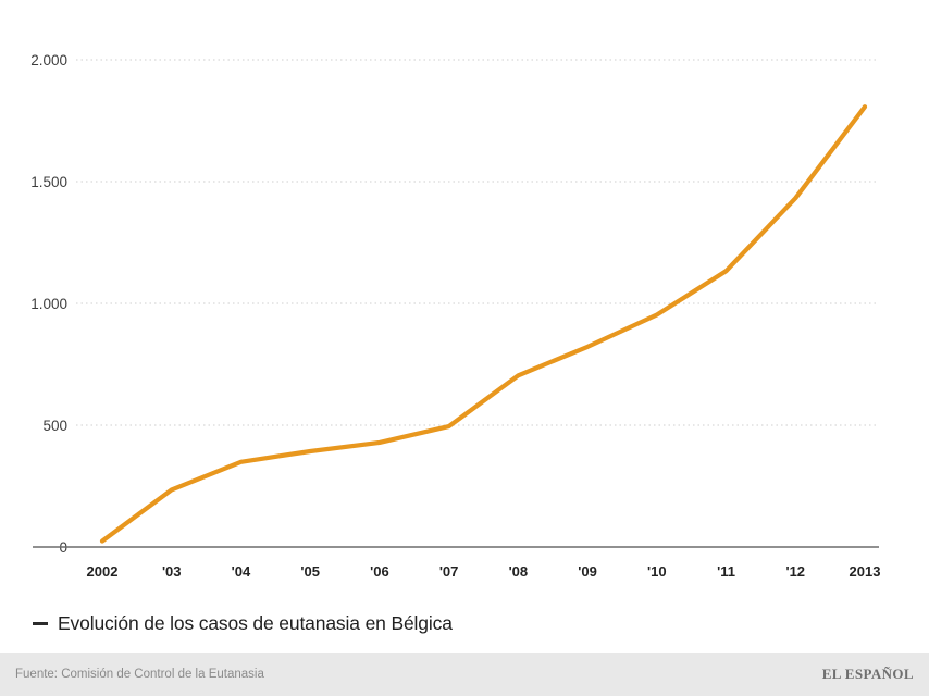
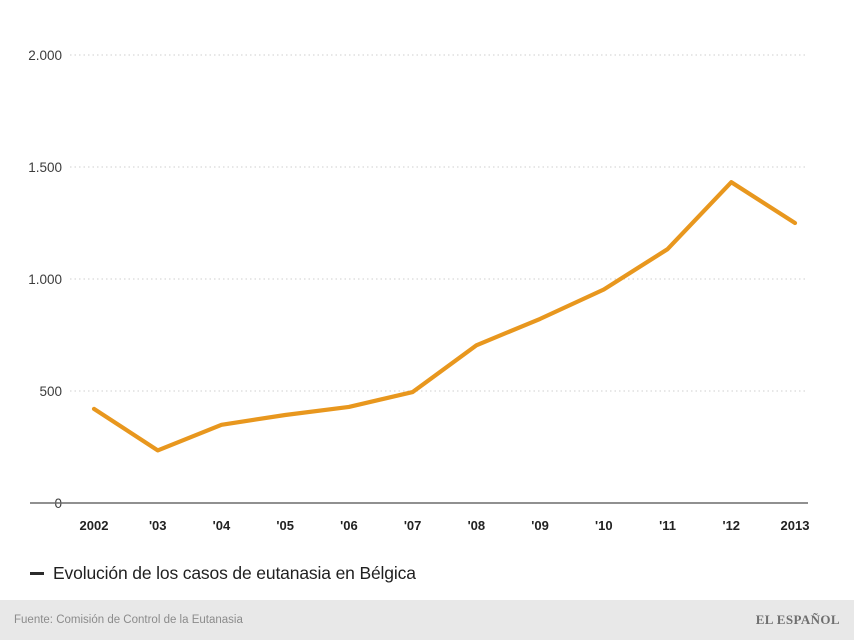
2002: 20 -> 420
2013: 1810 -> 1250
